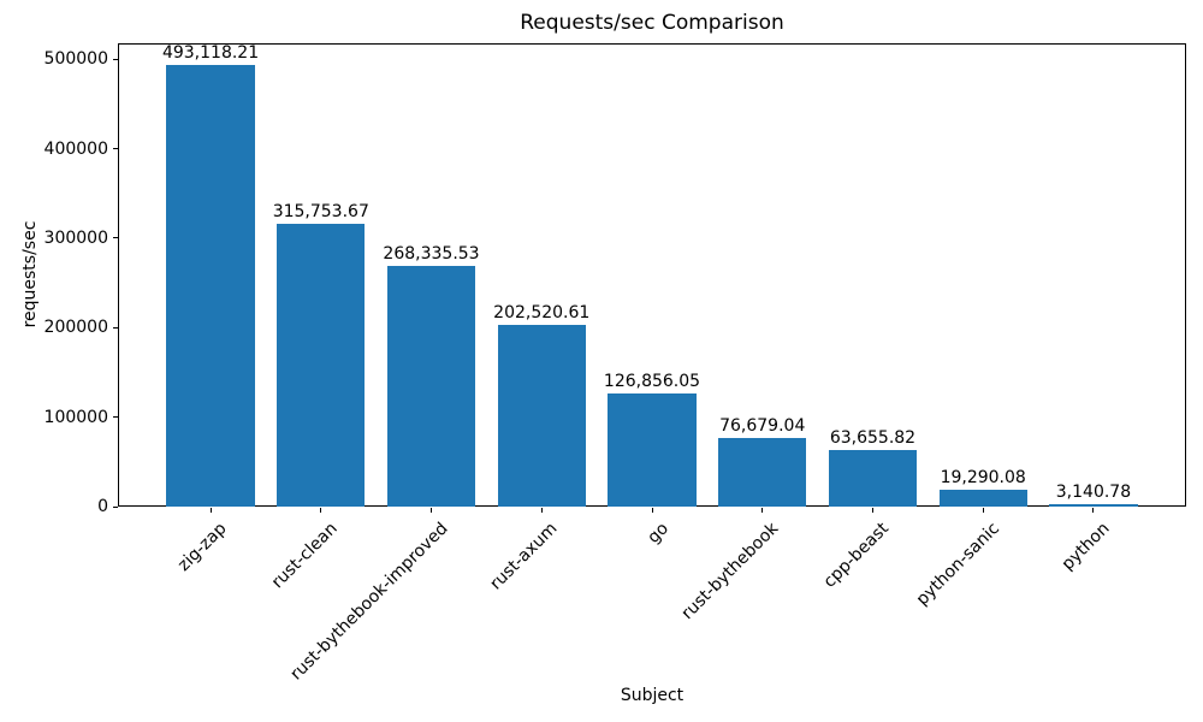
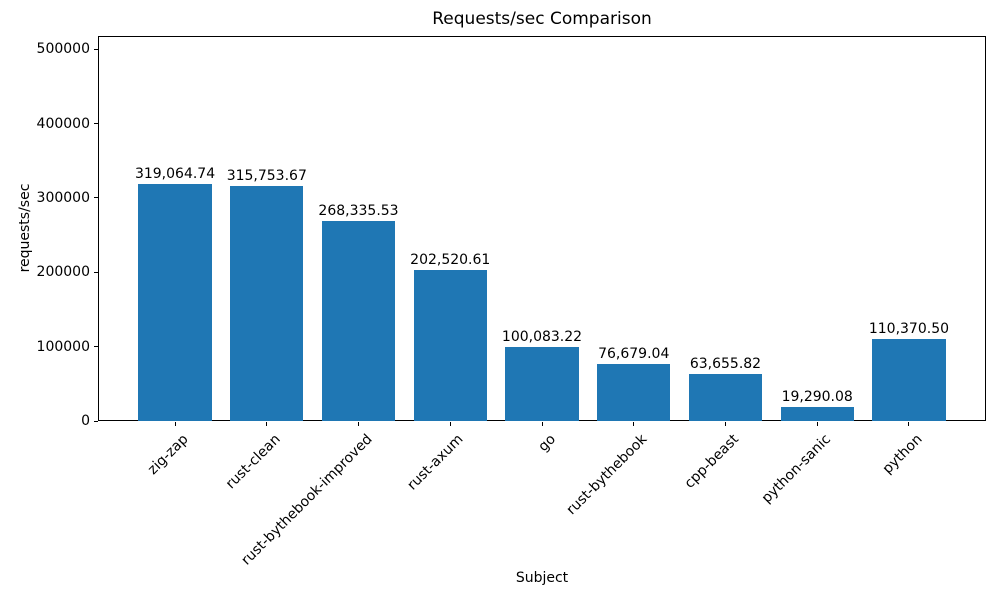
zig-zap: 493,118.21 -> 319,064.74
go: 126,856.05 -> 100,083.22
python: 3,140.78 -> 110,370.50
